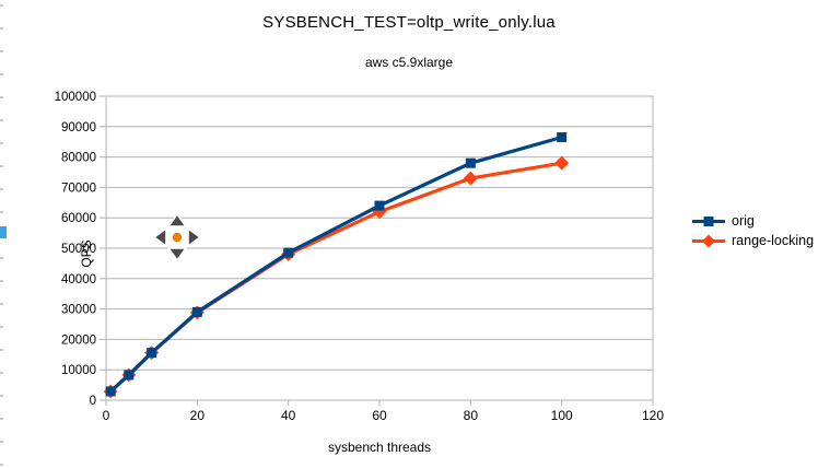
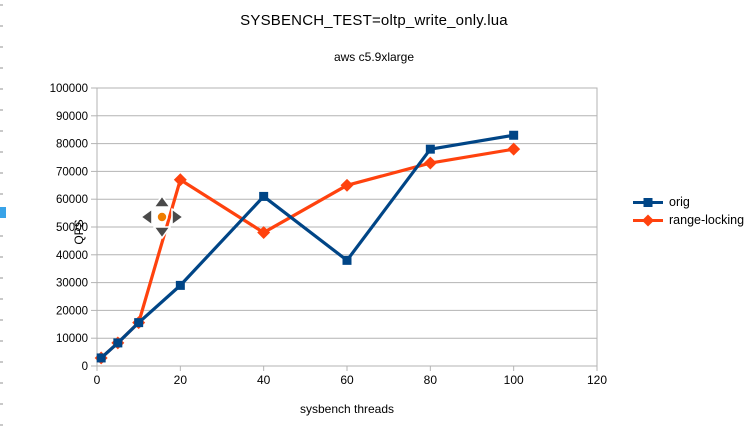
range-locking/20: 29000 -> 67000
orig/40: 48000 -> 61000
orig/60: 64000 -> 38000
range-locking/60: 62000 -> 65000
orig/100: 86000 -> 83000
